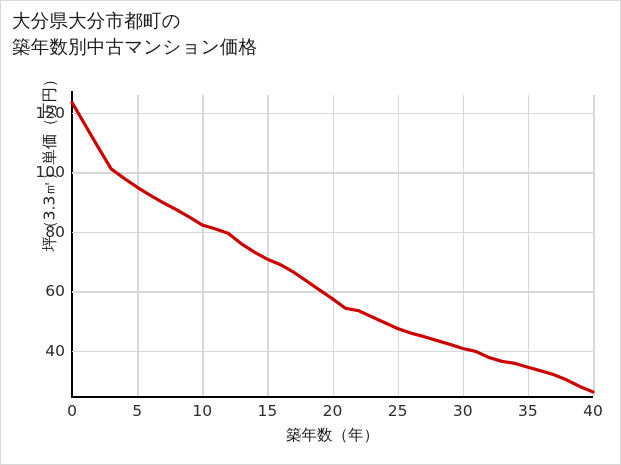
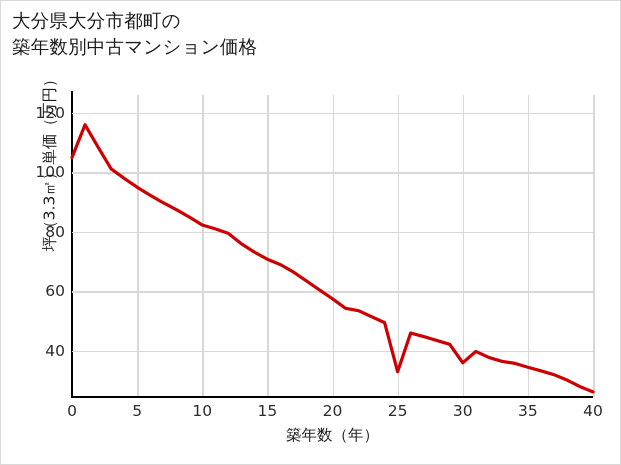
0: 124 -> 105
25: 48 -> 33
30: 41 -> 36
